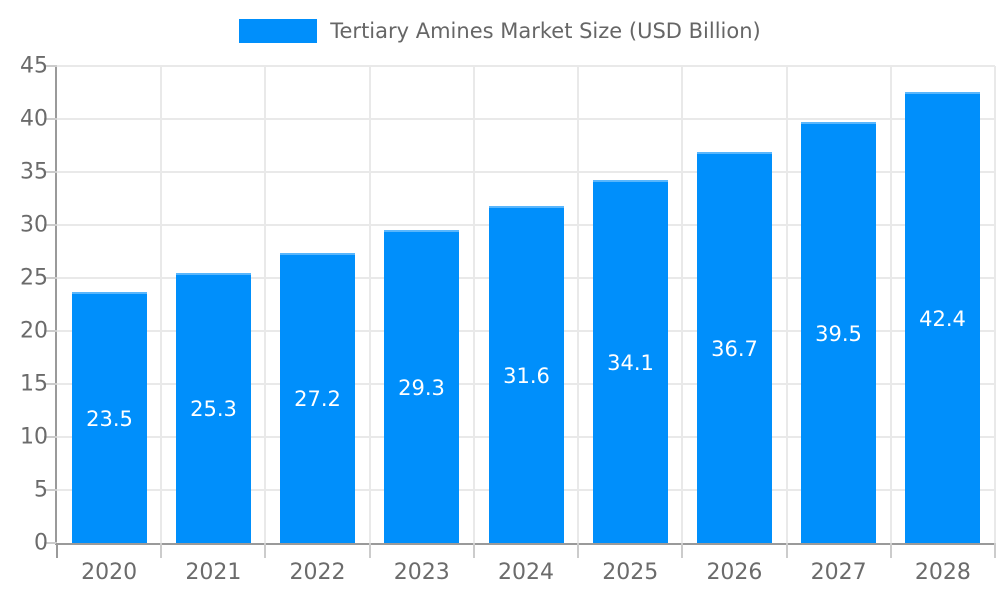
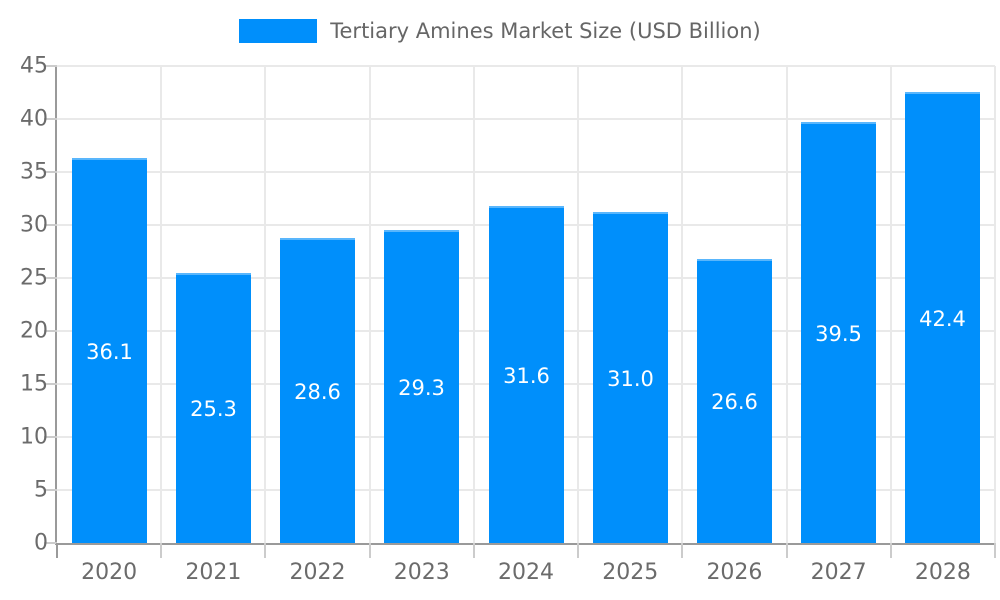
2020: 23.5 -> 36.1
2022: 27.2 -> 28.6
2025: 34.1 -> 31.0
2026: 36.7 -> 26.6
